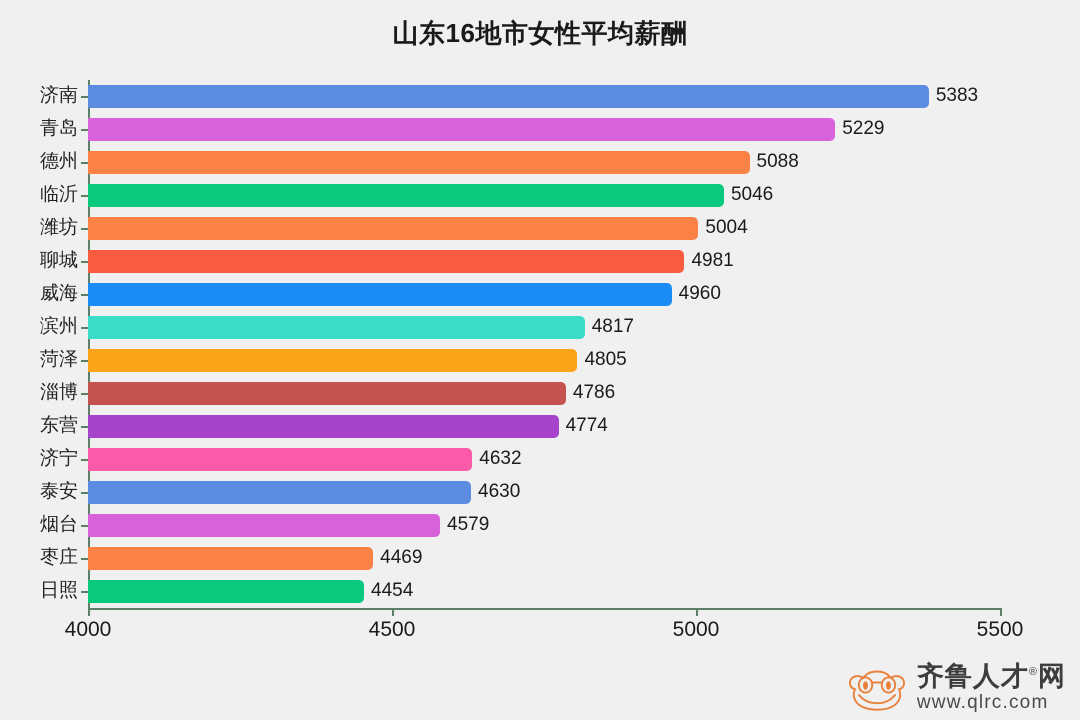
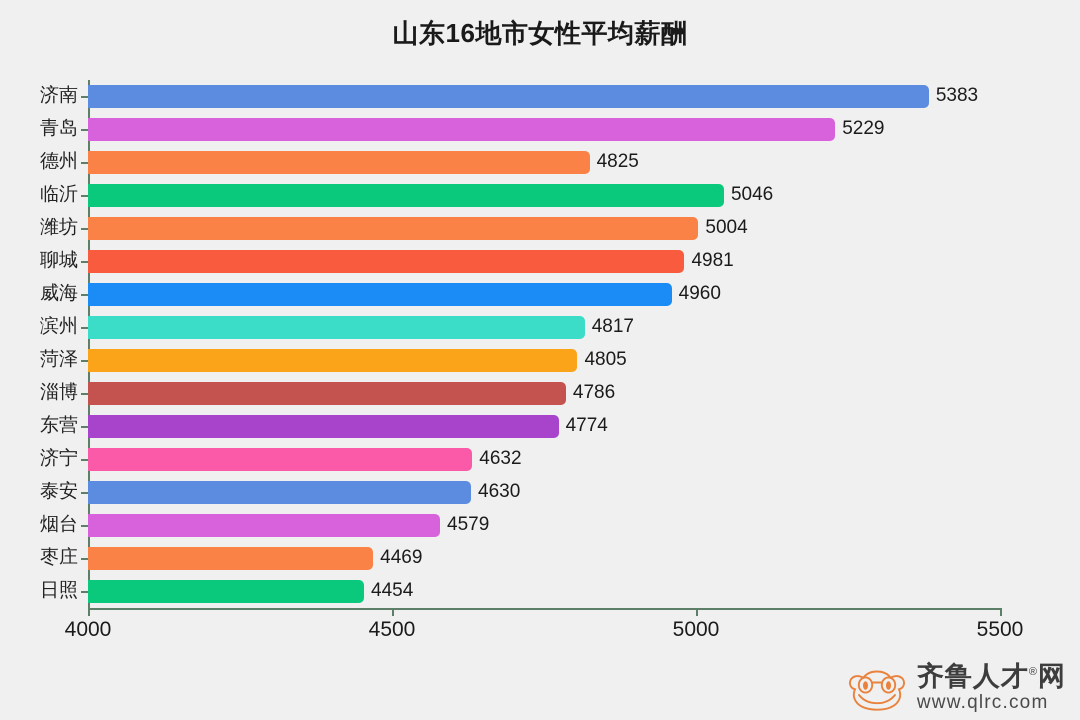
德州: 5088 -> 4825
